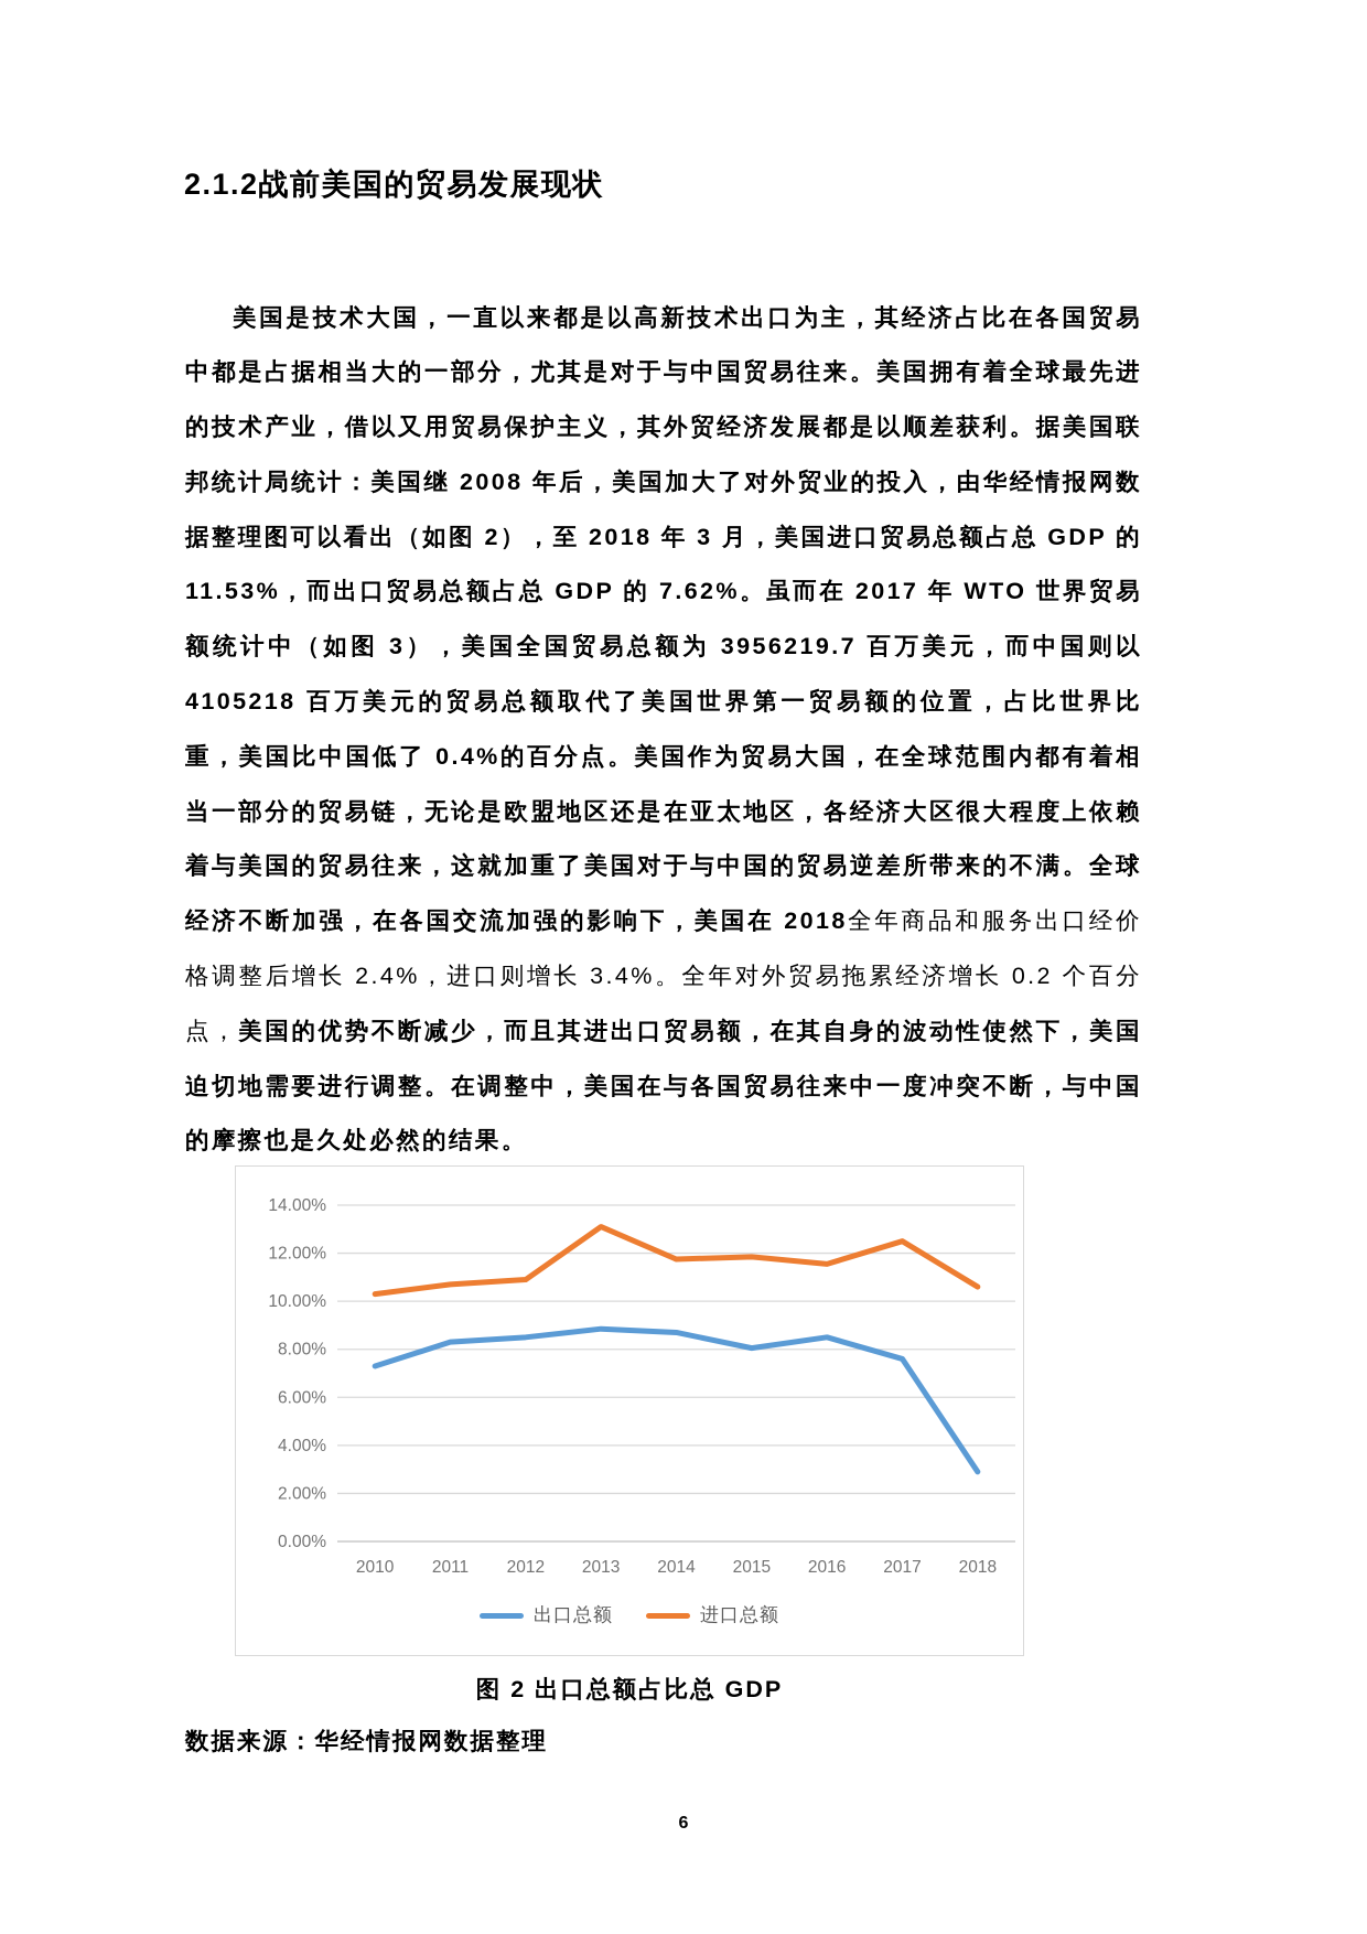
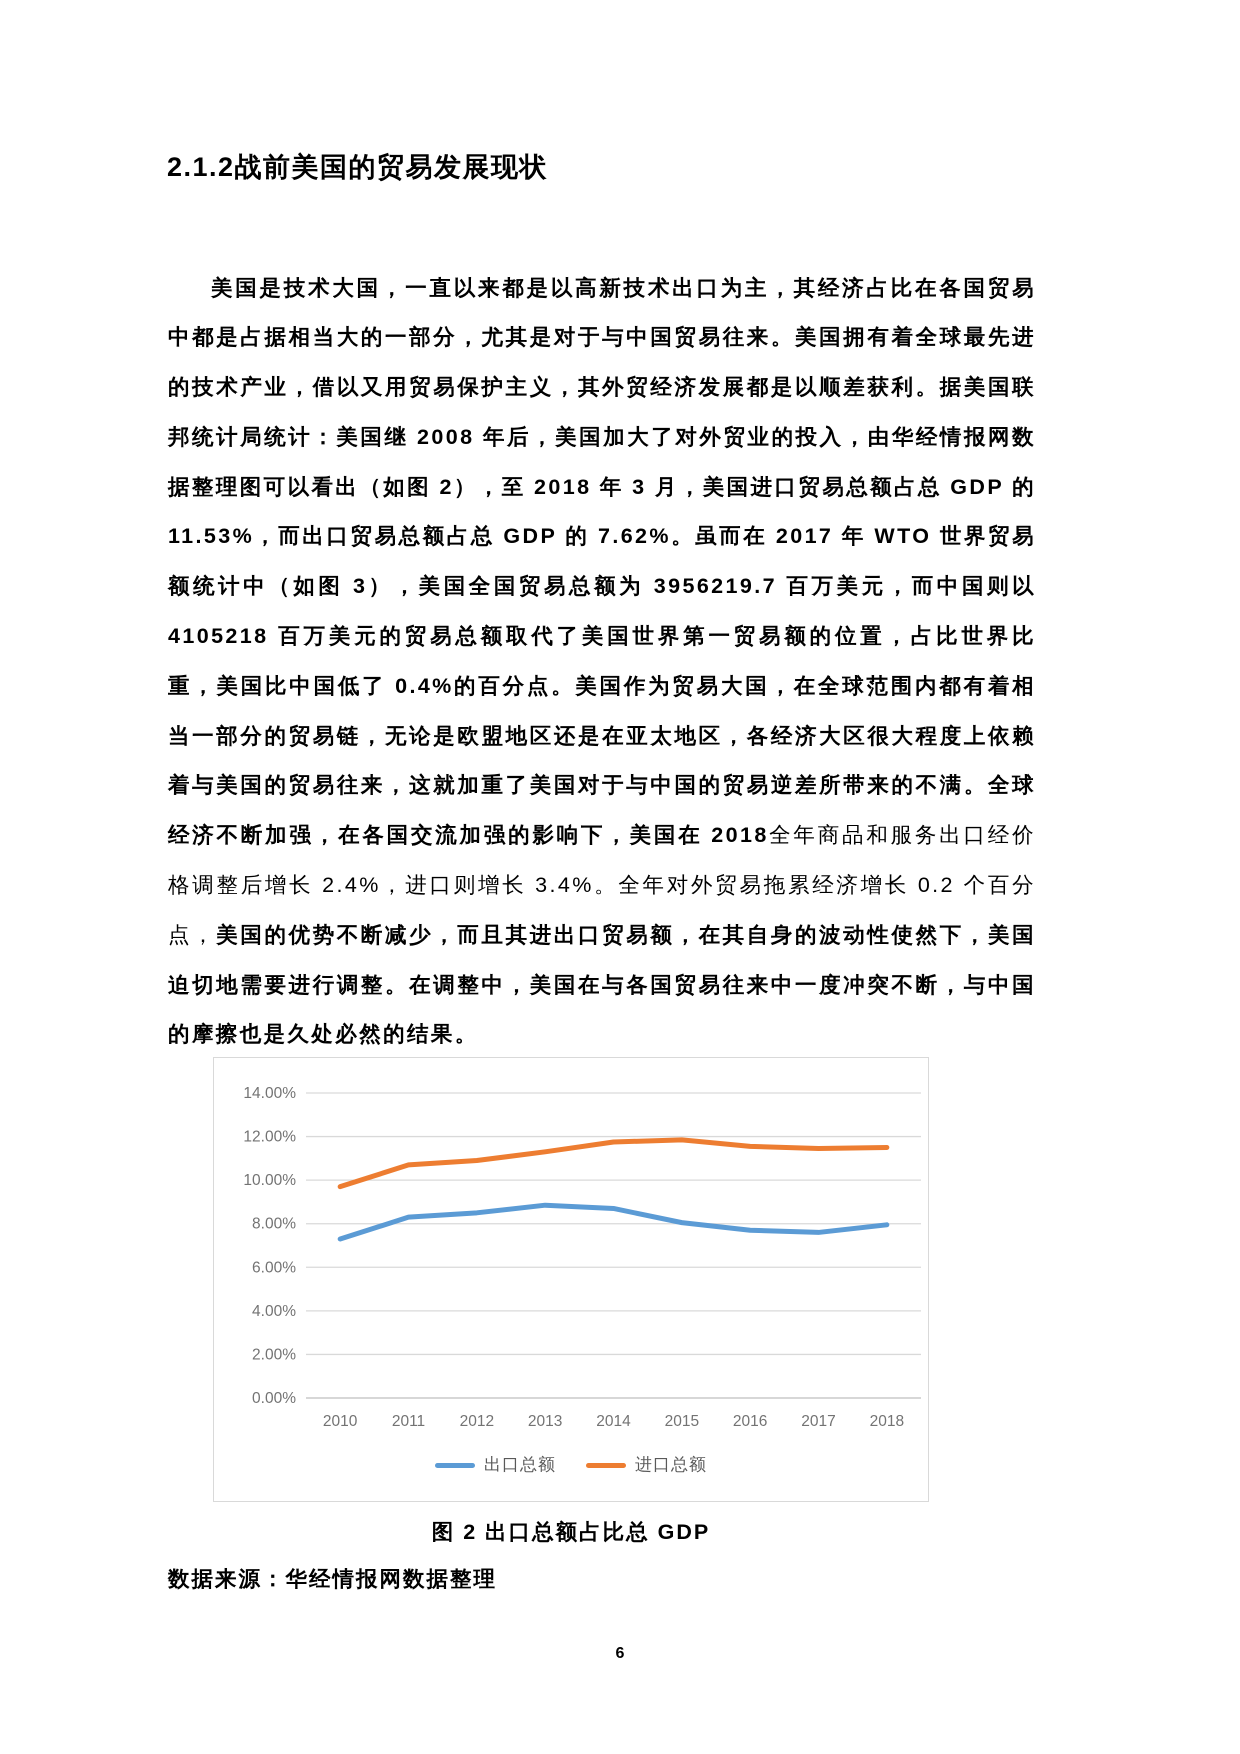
进口总额/2010: 10.3% -> 9.7%
进口总额/2013: 13.1% -> 11.3%
出口总额/2016: 8.5% -> 7.7%
进口总额/2017: 12.5% -> 11.4%
出口总额/2018: 2.9% -> 8.0%
进口总额/2018: 10.6% -> 11.5%
